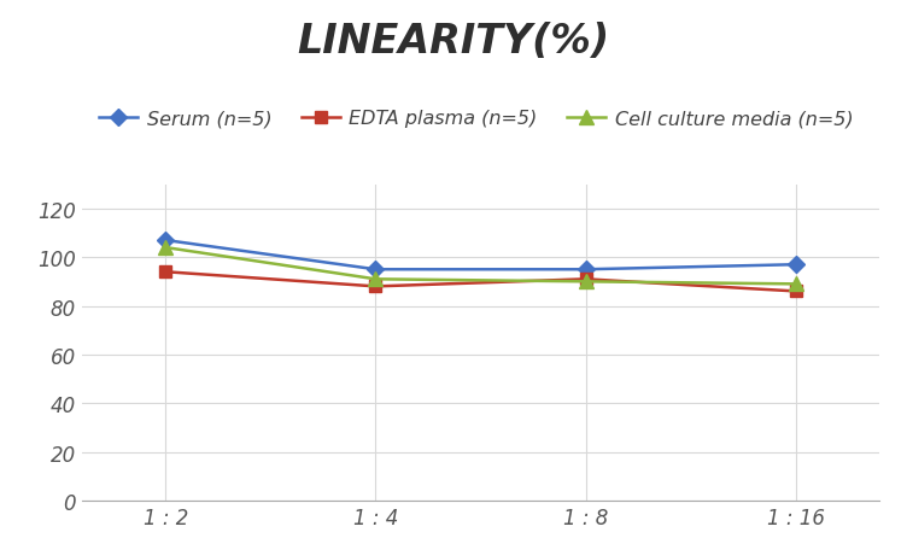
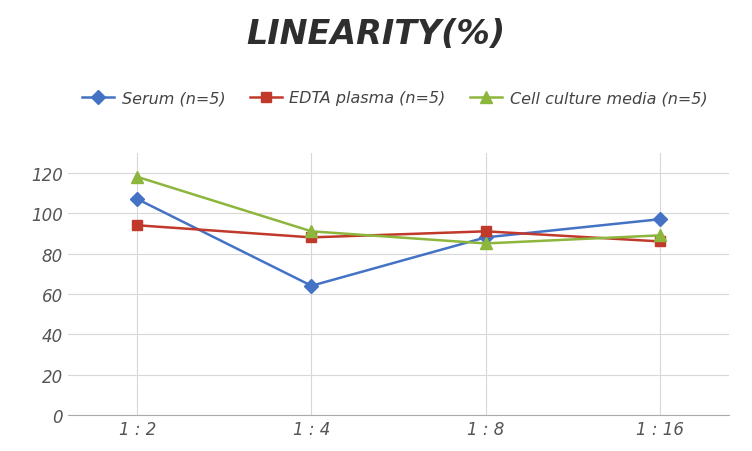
Cell culture media (n=5)/1 : 2: 104 -> 118
Serum (n=5)/1 : 4: 95 -> 64
Serum (n=5)/1 : 8: 95 -> 88
Cell culture media (n=5)/1 : 8: 90 -> 85
